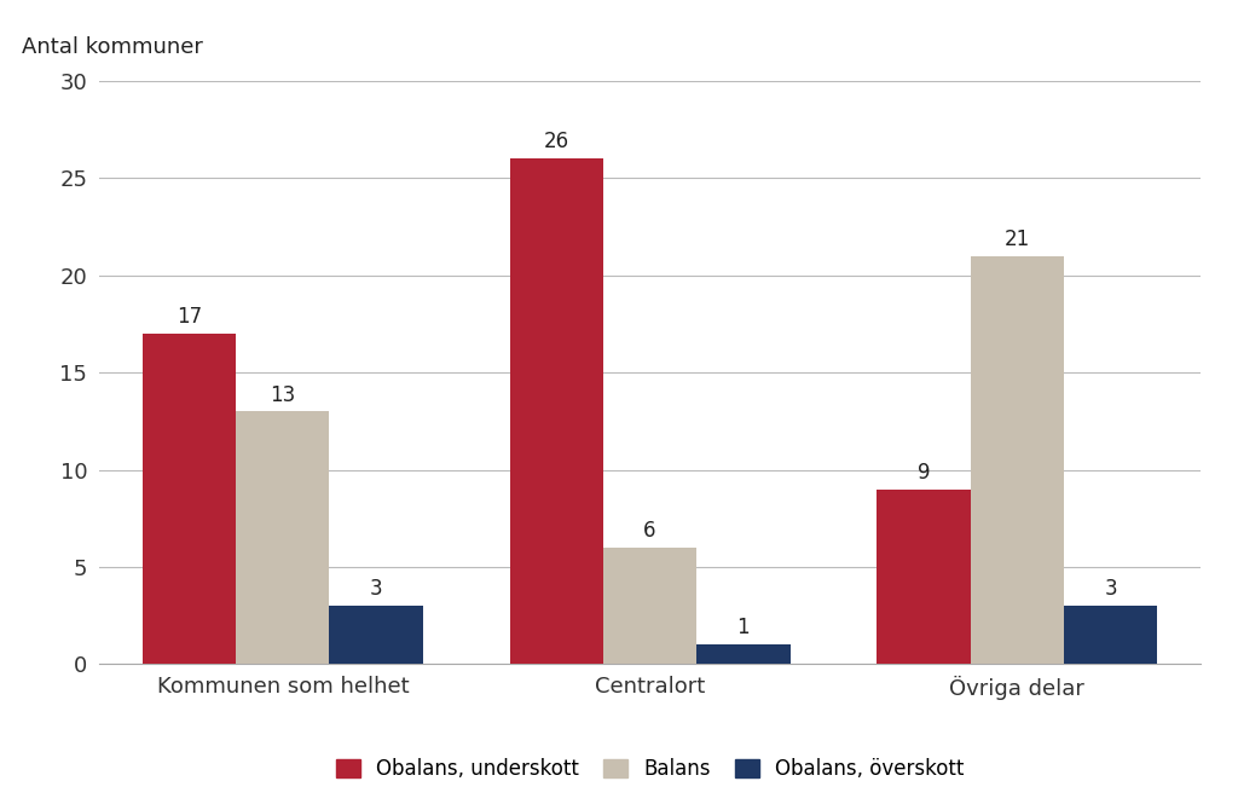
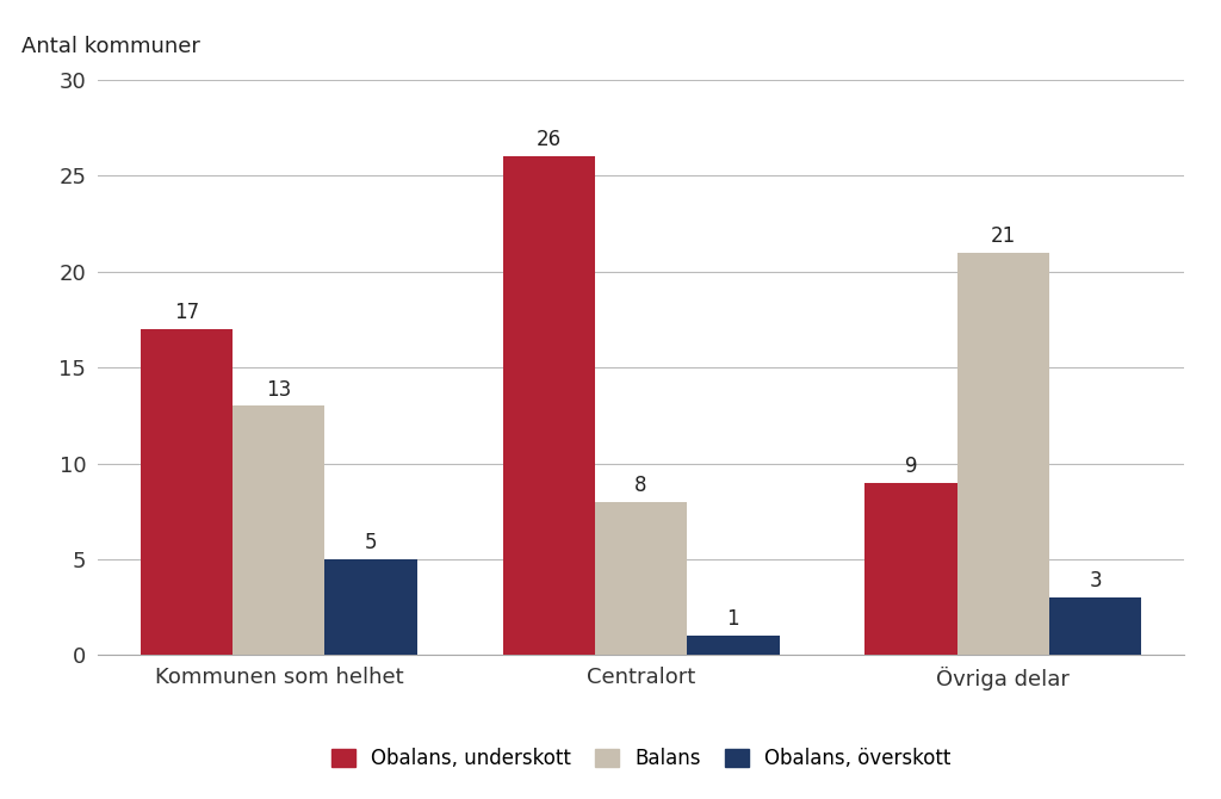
Obalans, överskott/Kommunen som helhet: 3 -> 5
Balans/Centralort: 6 -> 8
